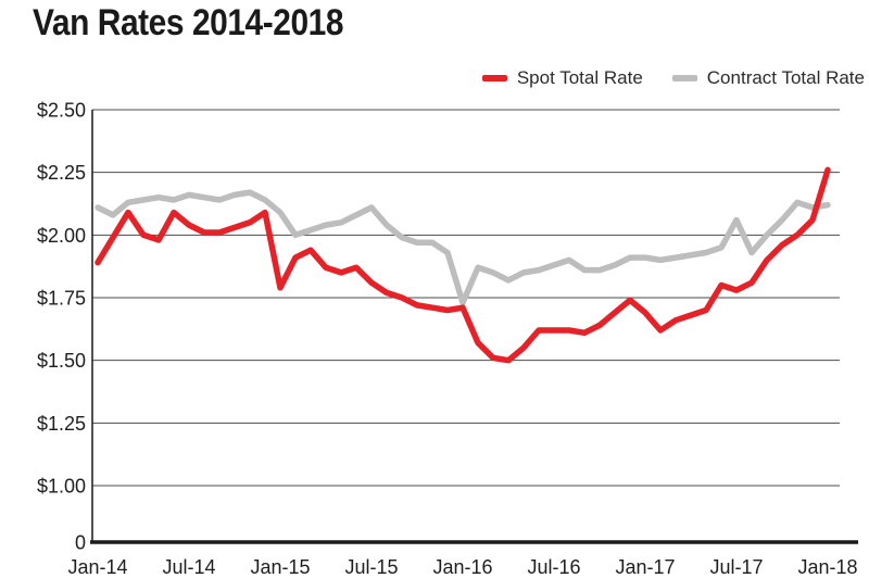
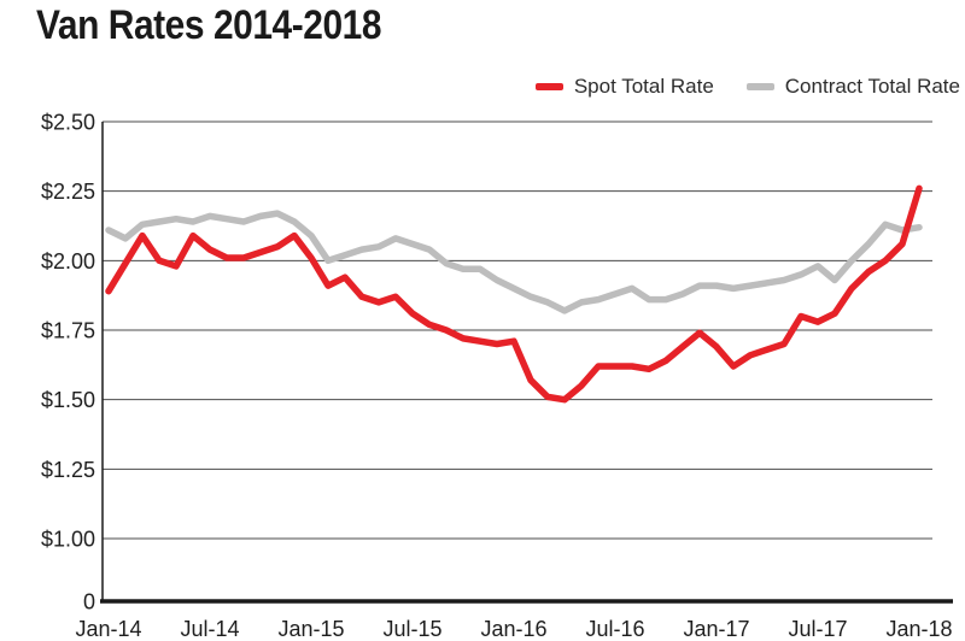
Spot Total Rate/Jan-15: $1.79 -> $2.01
Contract Total Rate/Jul-15: $2.11 -> $2.06
Contract Total Rate/Jan-16: $1.73 -> $1.90
Contract Total Rate/Jul-17: $2.06 -> $1.98
